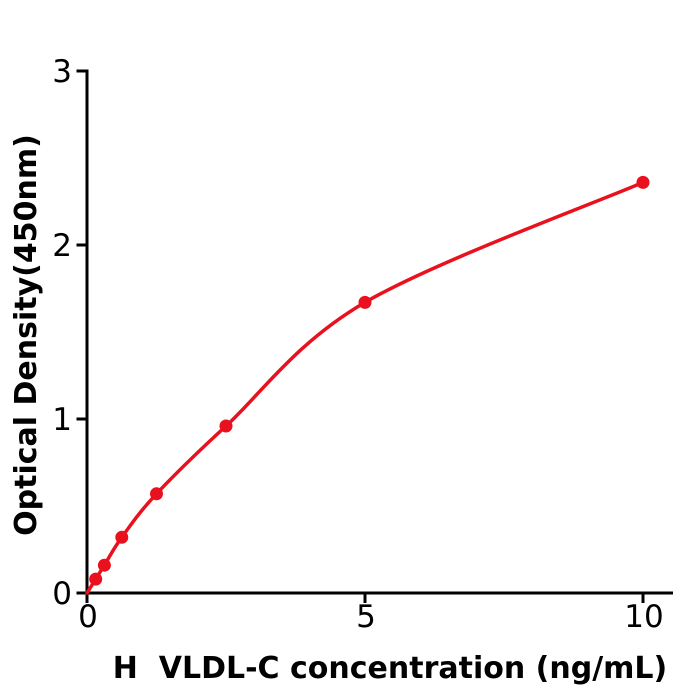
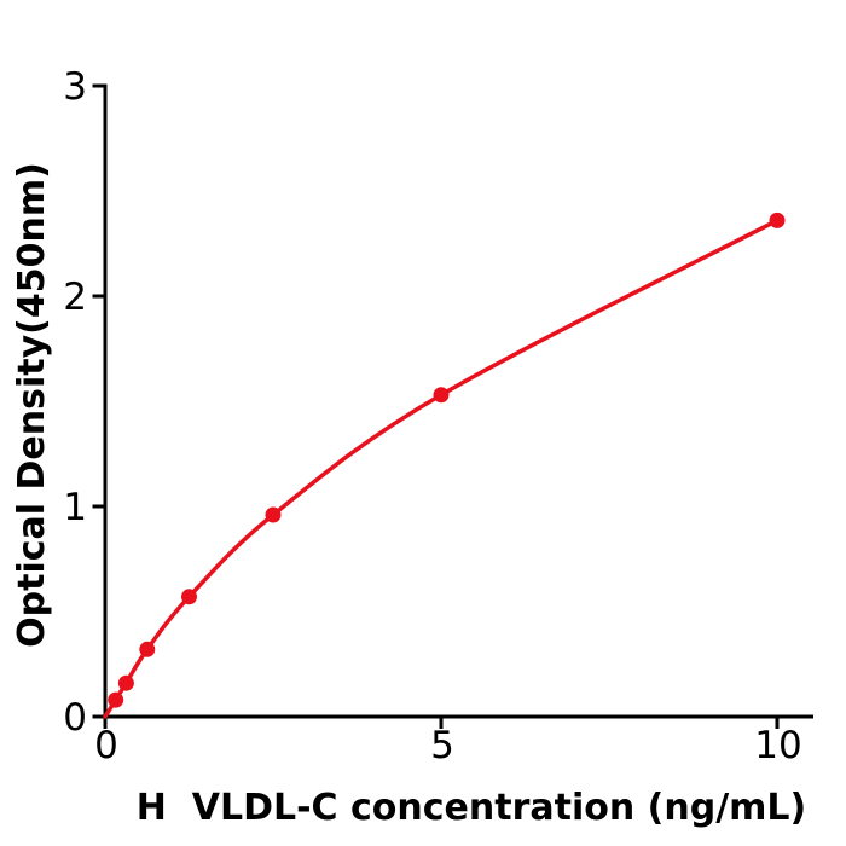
5: 1.67 -> 1.53
